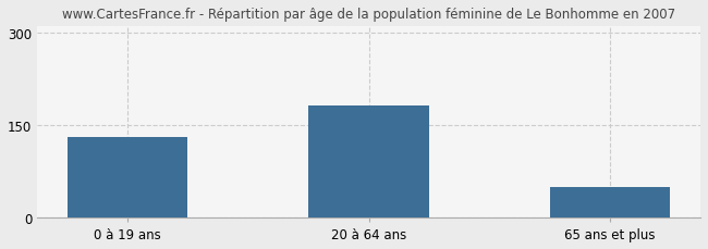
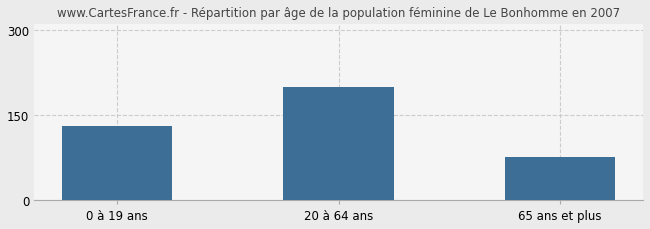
20 à 64 ans: 182 -> 200
65 ans et plus: 50 -> 76
